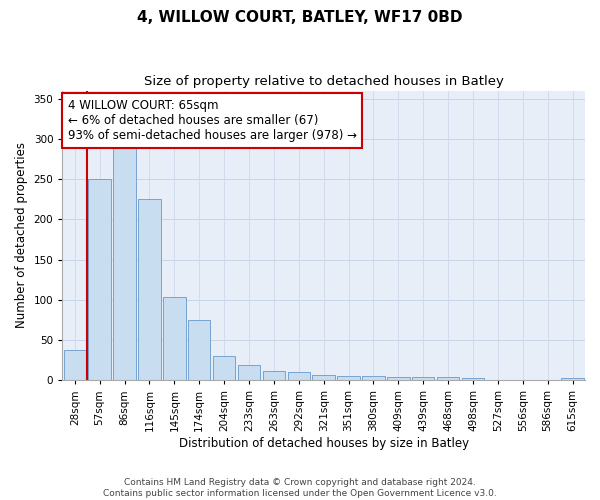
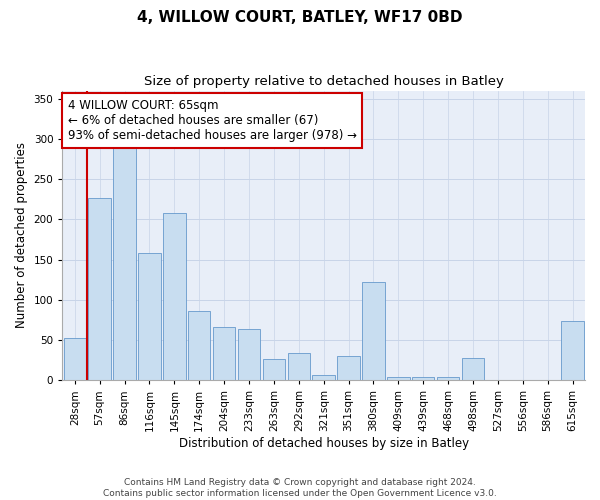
28sqm: 38 -> 52
57sqm: 250 -> 226
116sqm: 225 -> 158
145sqm: 103 -> 208
174sqm: 75 -> 86
204sqm: 30 -> 66
233sqm: 19 -> 64
263sqm: 11 -> 26
292sqm: 10 -> 34
351sqm: 5 -> 30
380sqm: 5 -> 122
498sqm: 3 -> 28
615sqm: 3 -> 74
